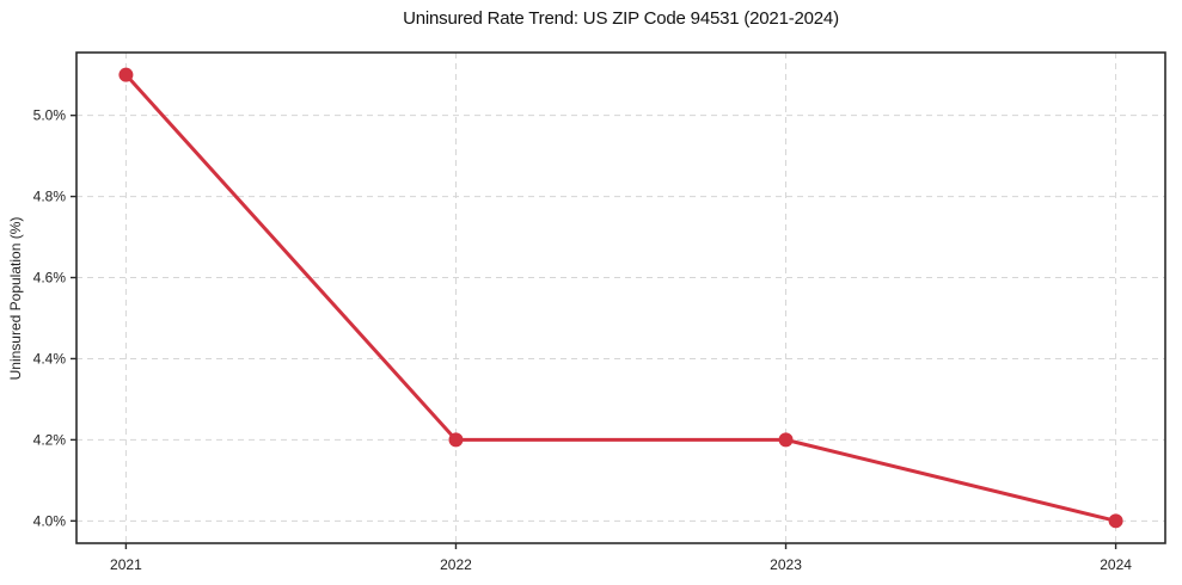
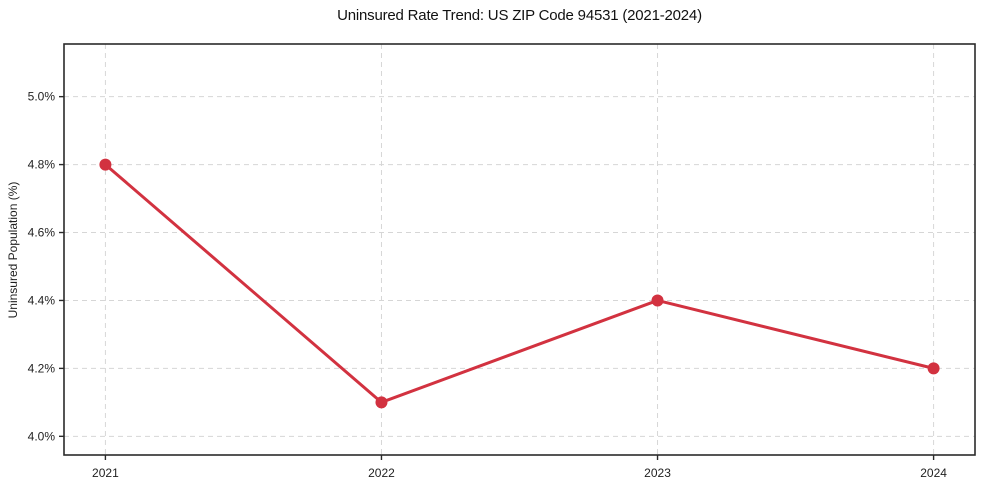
2021: 5.1% -> 4.8%
2022: 4.2% -> 4.1%
2023: 4.2% -> 4.4%
2024: 4.0% -> 4.2%
